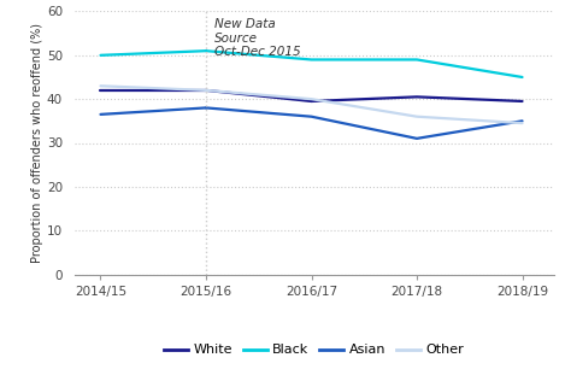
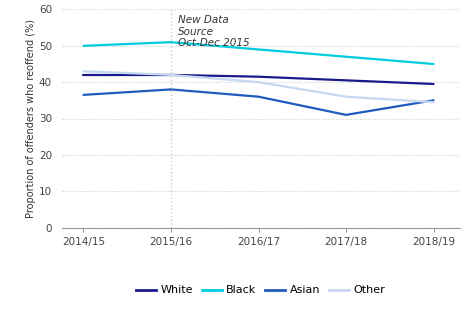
White/2016/17: 39.5 -> 41.5
Black/2017/18: 49 -> 47
